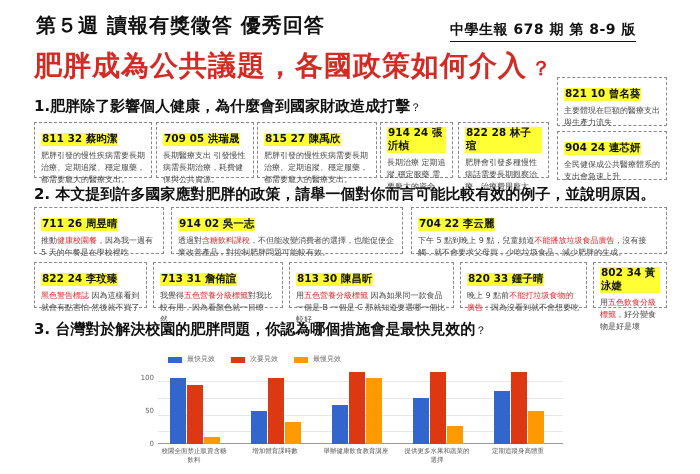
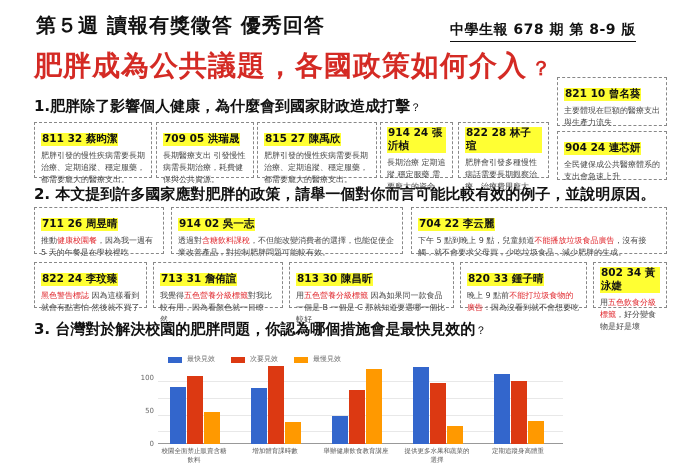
最快見效/校園全面禁止販賣含糖飲料: 100 -> 90
次要見效/校園全面禁止販賣含糖飲料: 90 -> 100
最慢見效/校園全面禁止販賣含糖飲料: 10 -> 50
最快見效/增加體育課時數: 50 -> 80
次要見效/增加體育課時數: 100 -> 120
最快見效/舉辦健康飲食教育講座: 60 -> 40
次要見效/舉辦健康飲食教育講座: 110 -> 80
最慢見效/舉辦健康飲食教育講座: 100 -> 110
最快見效/提供更多水果和蔬菜的選擇: 70 -> 120
次要見效/提供更多水果和蔬菜的選擇: 110 -> 90
最快見效/定期追蹤身高體重: 80 -> 110
次要見效/定期追蹤身高體重: 110 -> 100
最慢見效/定期追蹤身高體重: 50 -> 40
